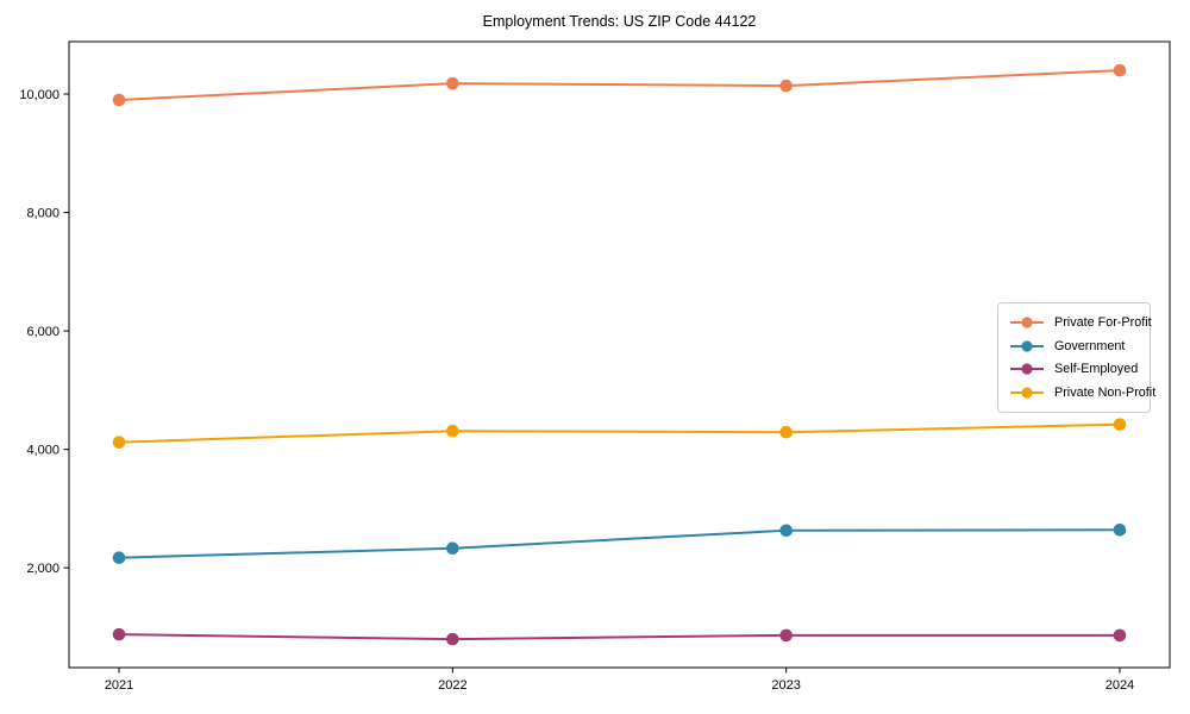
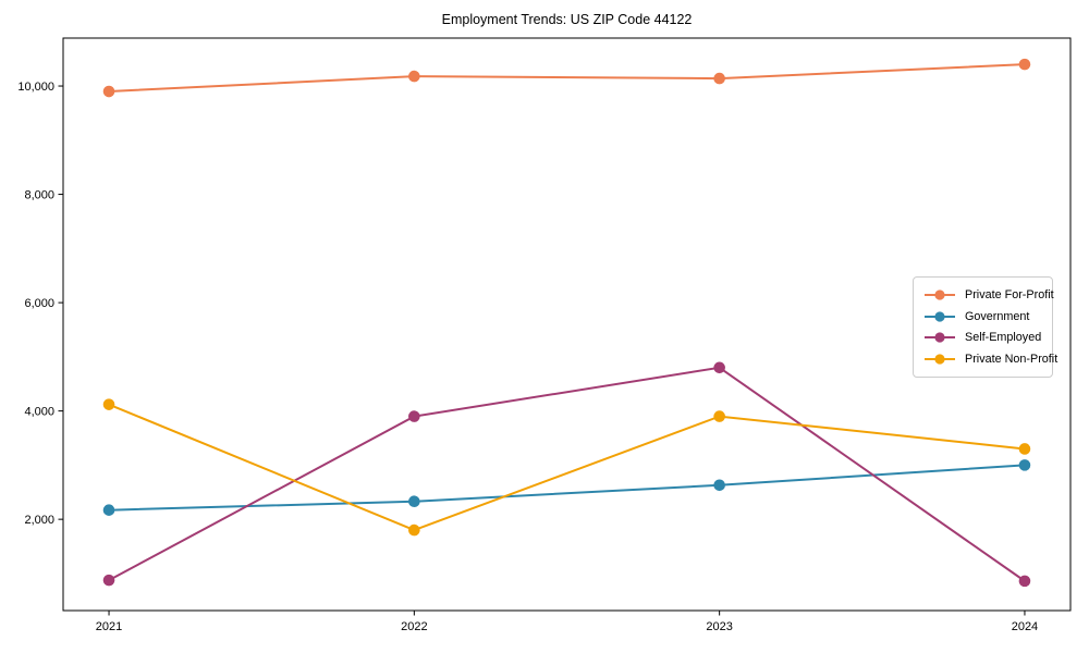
Self-Employed/2022: 800 -> 3900
Private Non-Profit/2022: 4300 -> 1800
Self-Employed/2023: 900 -> 4800
Private Non-Profit/2023: 4300 -> 3900
Government/2024: 2600 -> 3000
Private Non-Profit/2024: 4400 -> 3300
